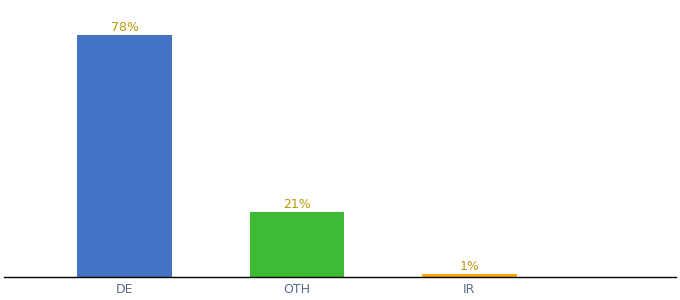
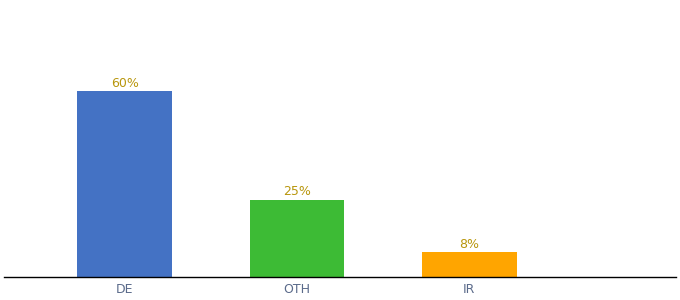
DE: 78% -> 60%
OTH: 21% -> 25%
IR: 1% -> 8%
